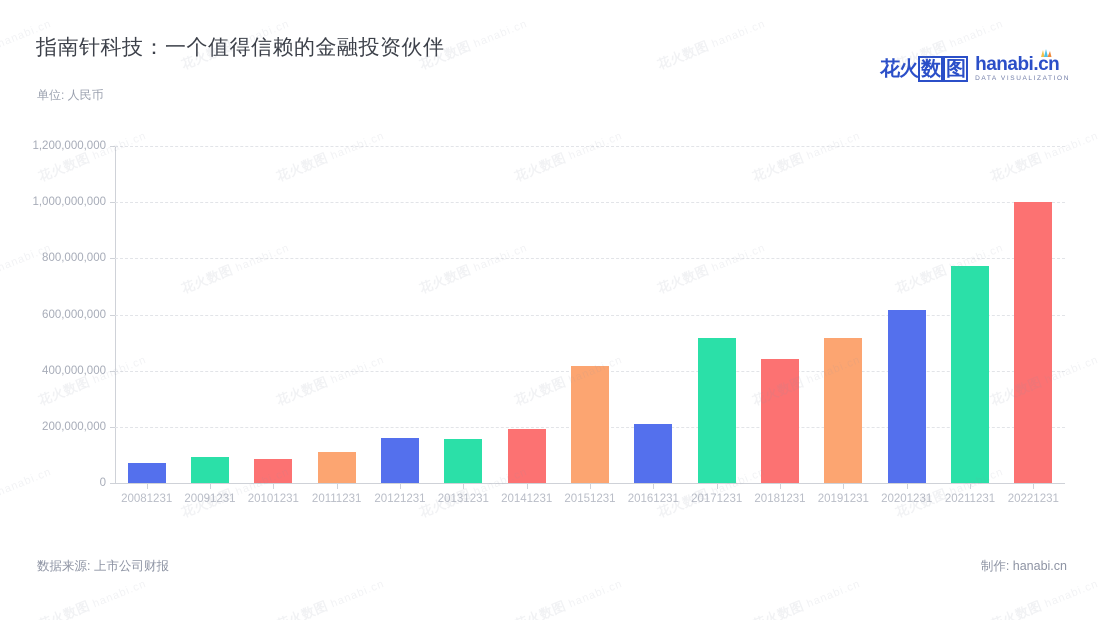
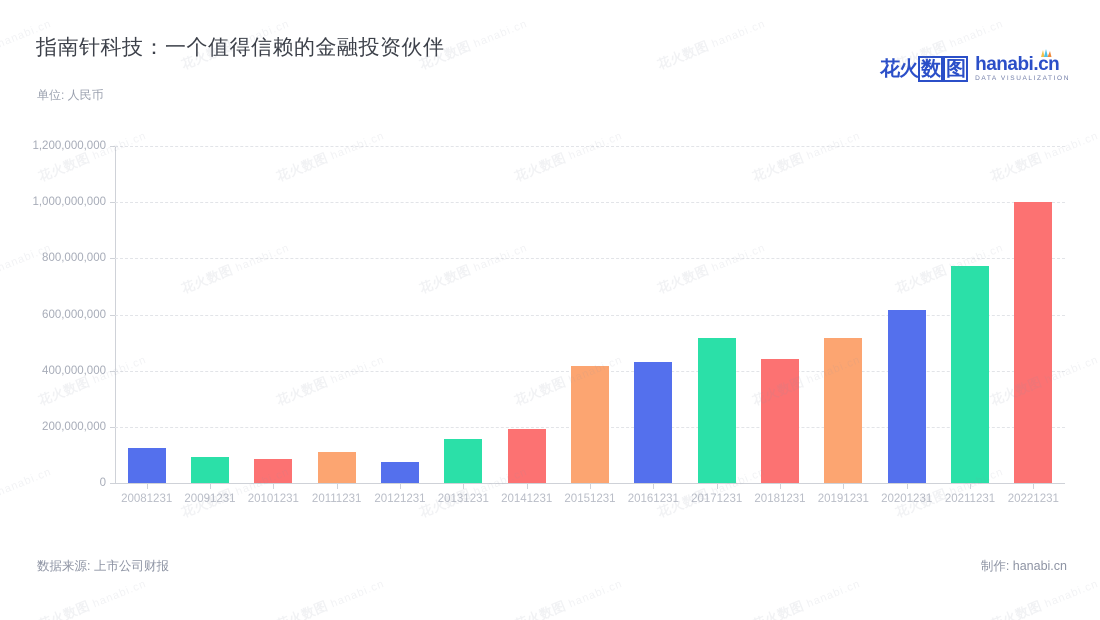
20081231: 70000000 -> 120000000
20121231: 160000000 -> 70000000
20161231: 210000000 -> 430000000
